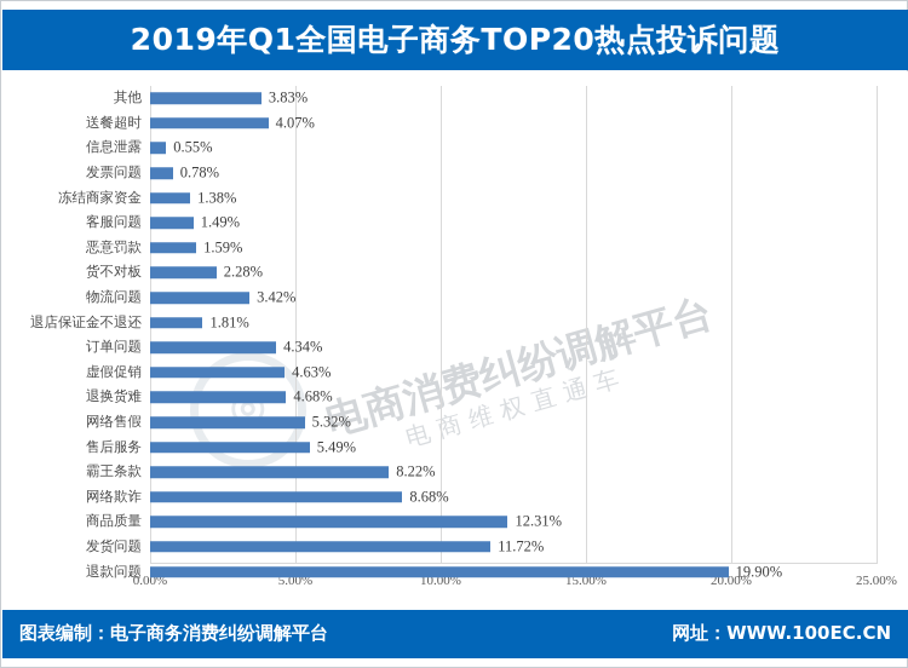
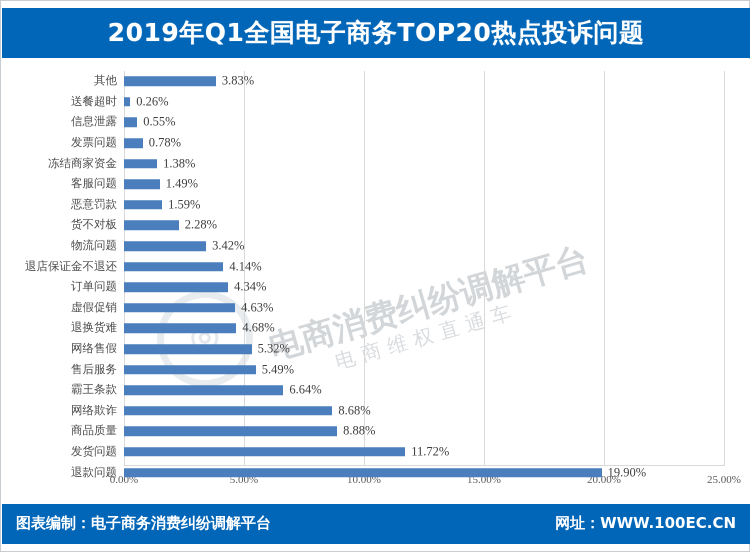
送餐超时: 4.07% -> 0.26%
退店保证金不退还: 1.81% -> 4.14%
霸王条款: 8.22% -> 6.64%
商品质量: 12.31% -> 8.88%
